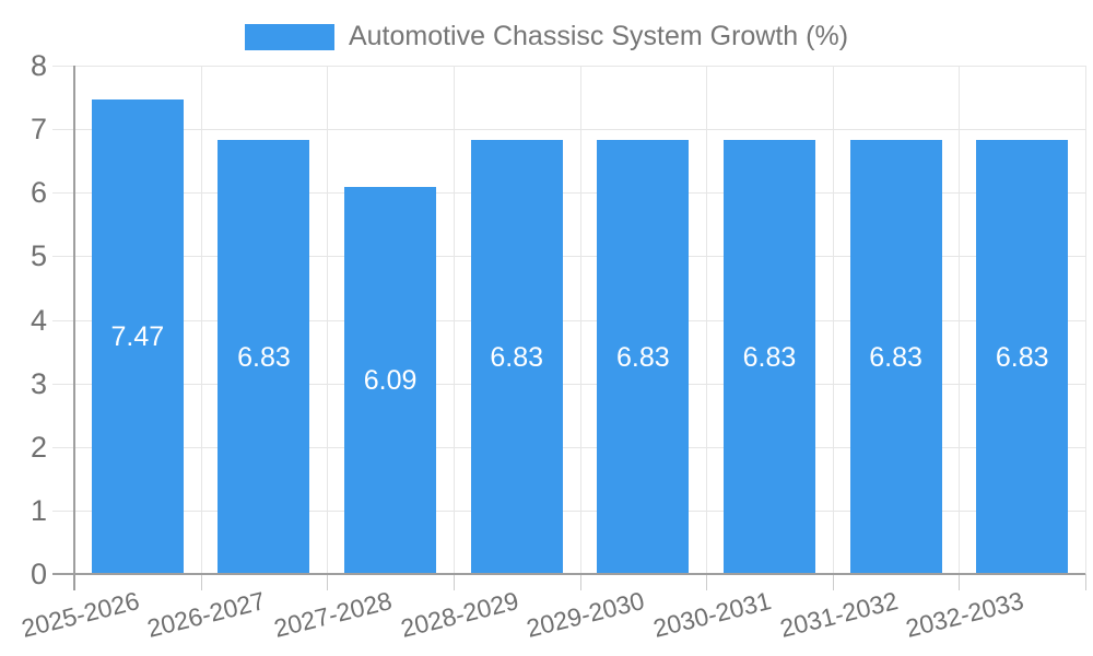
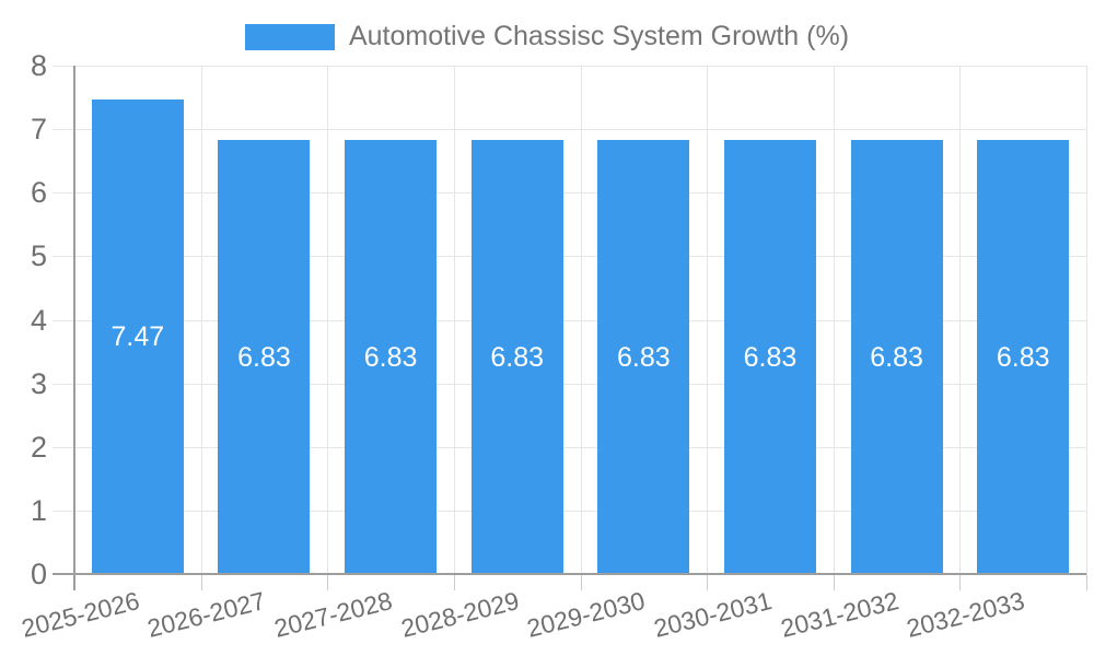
2027-2028: 6.09 -> 6.83
